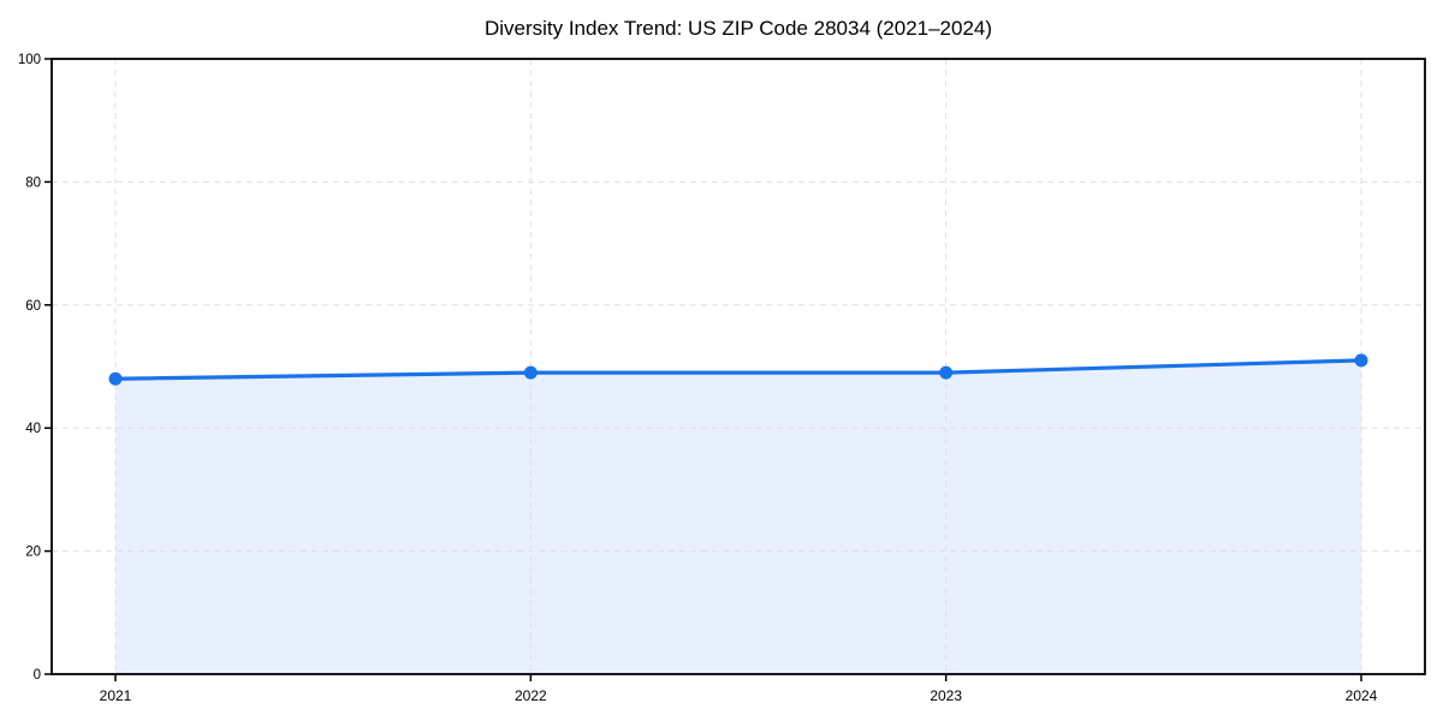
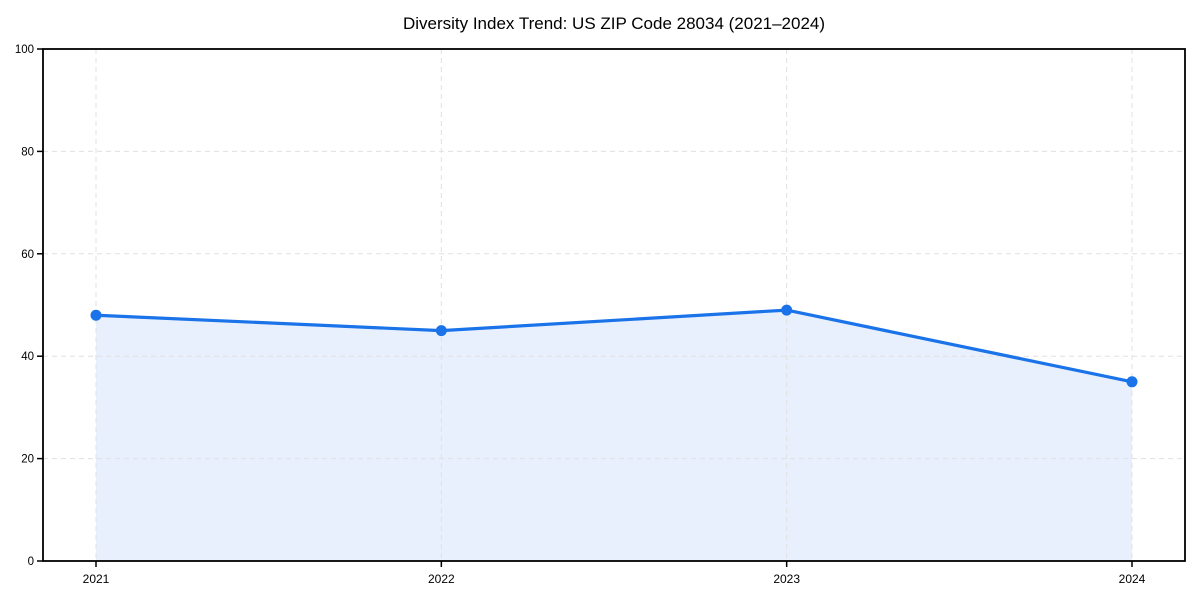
2022: 49 -> 45
2024: 51 -> 35
